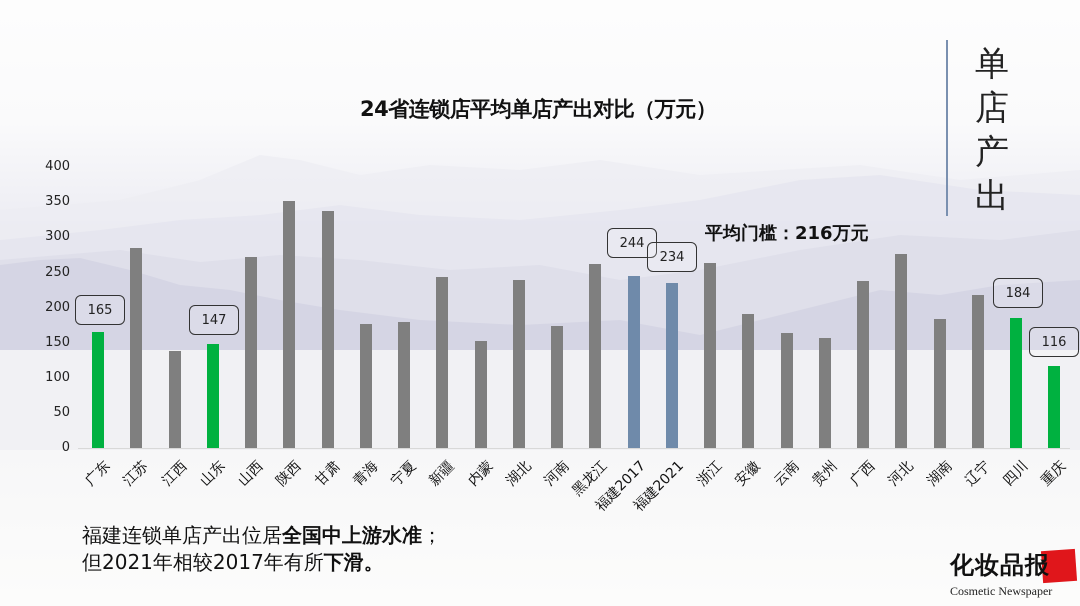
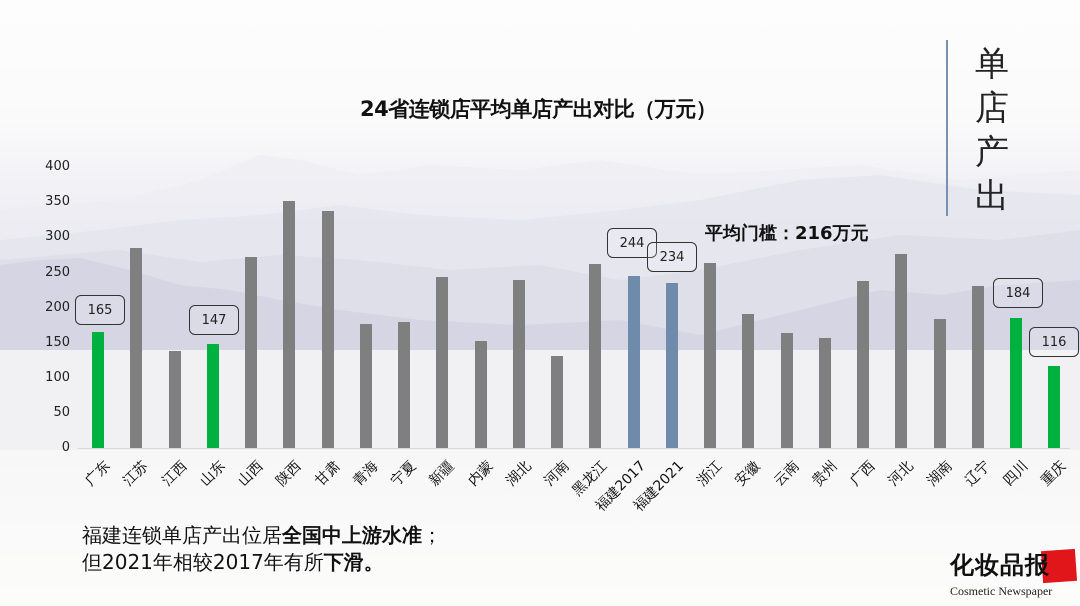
河南: 170 -> 130
辽宁: 220 -> 230
